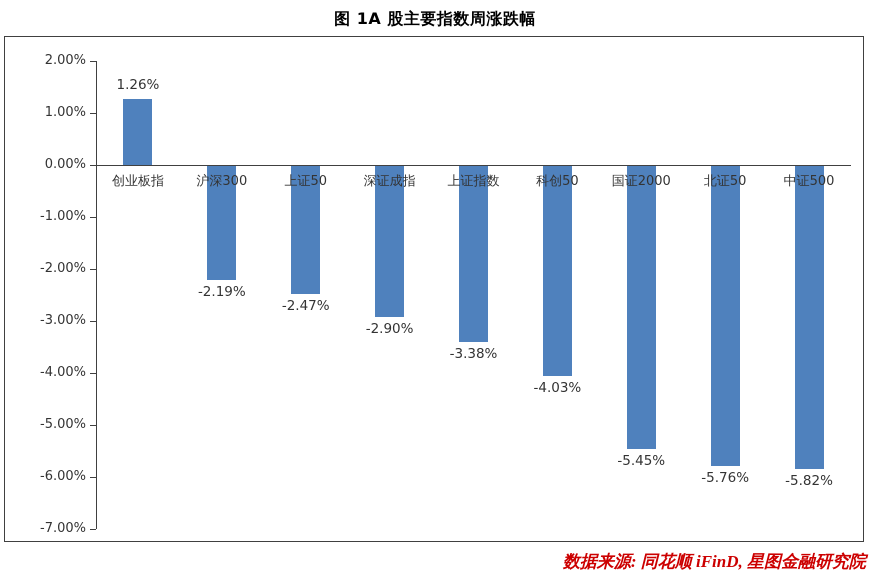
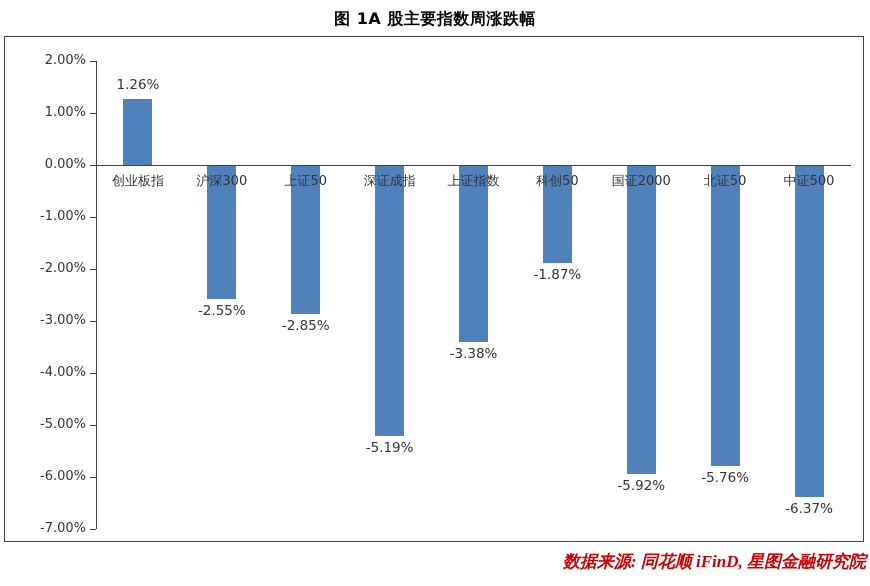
沪深300: -2.19% -> -2.55%
上证50: -2.47% -> -2.85%
深证成指: -2.90% -> -5.19%
科创50: -4.03% -> -1.87%
国证2000: -5.45% -> -5.92%
中证500: -5.82% -> -6.37%
